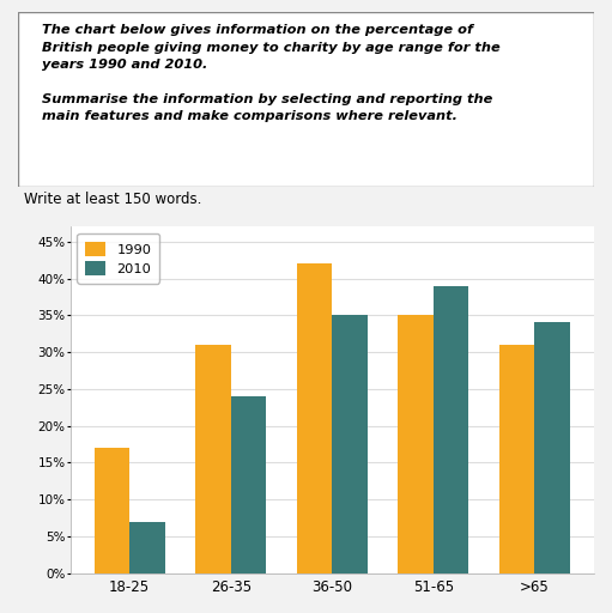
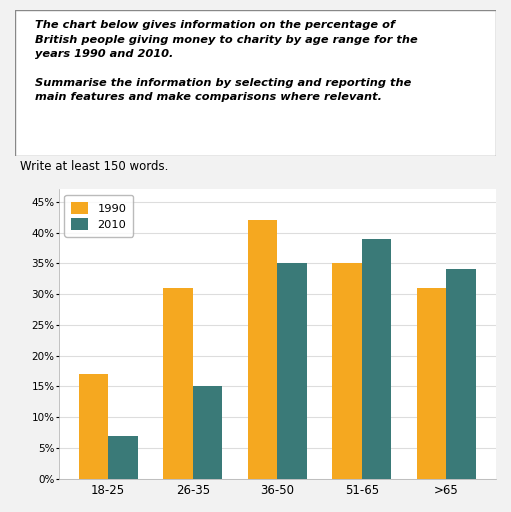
2010/26-35: 24% -> 15%
